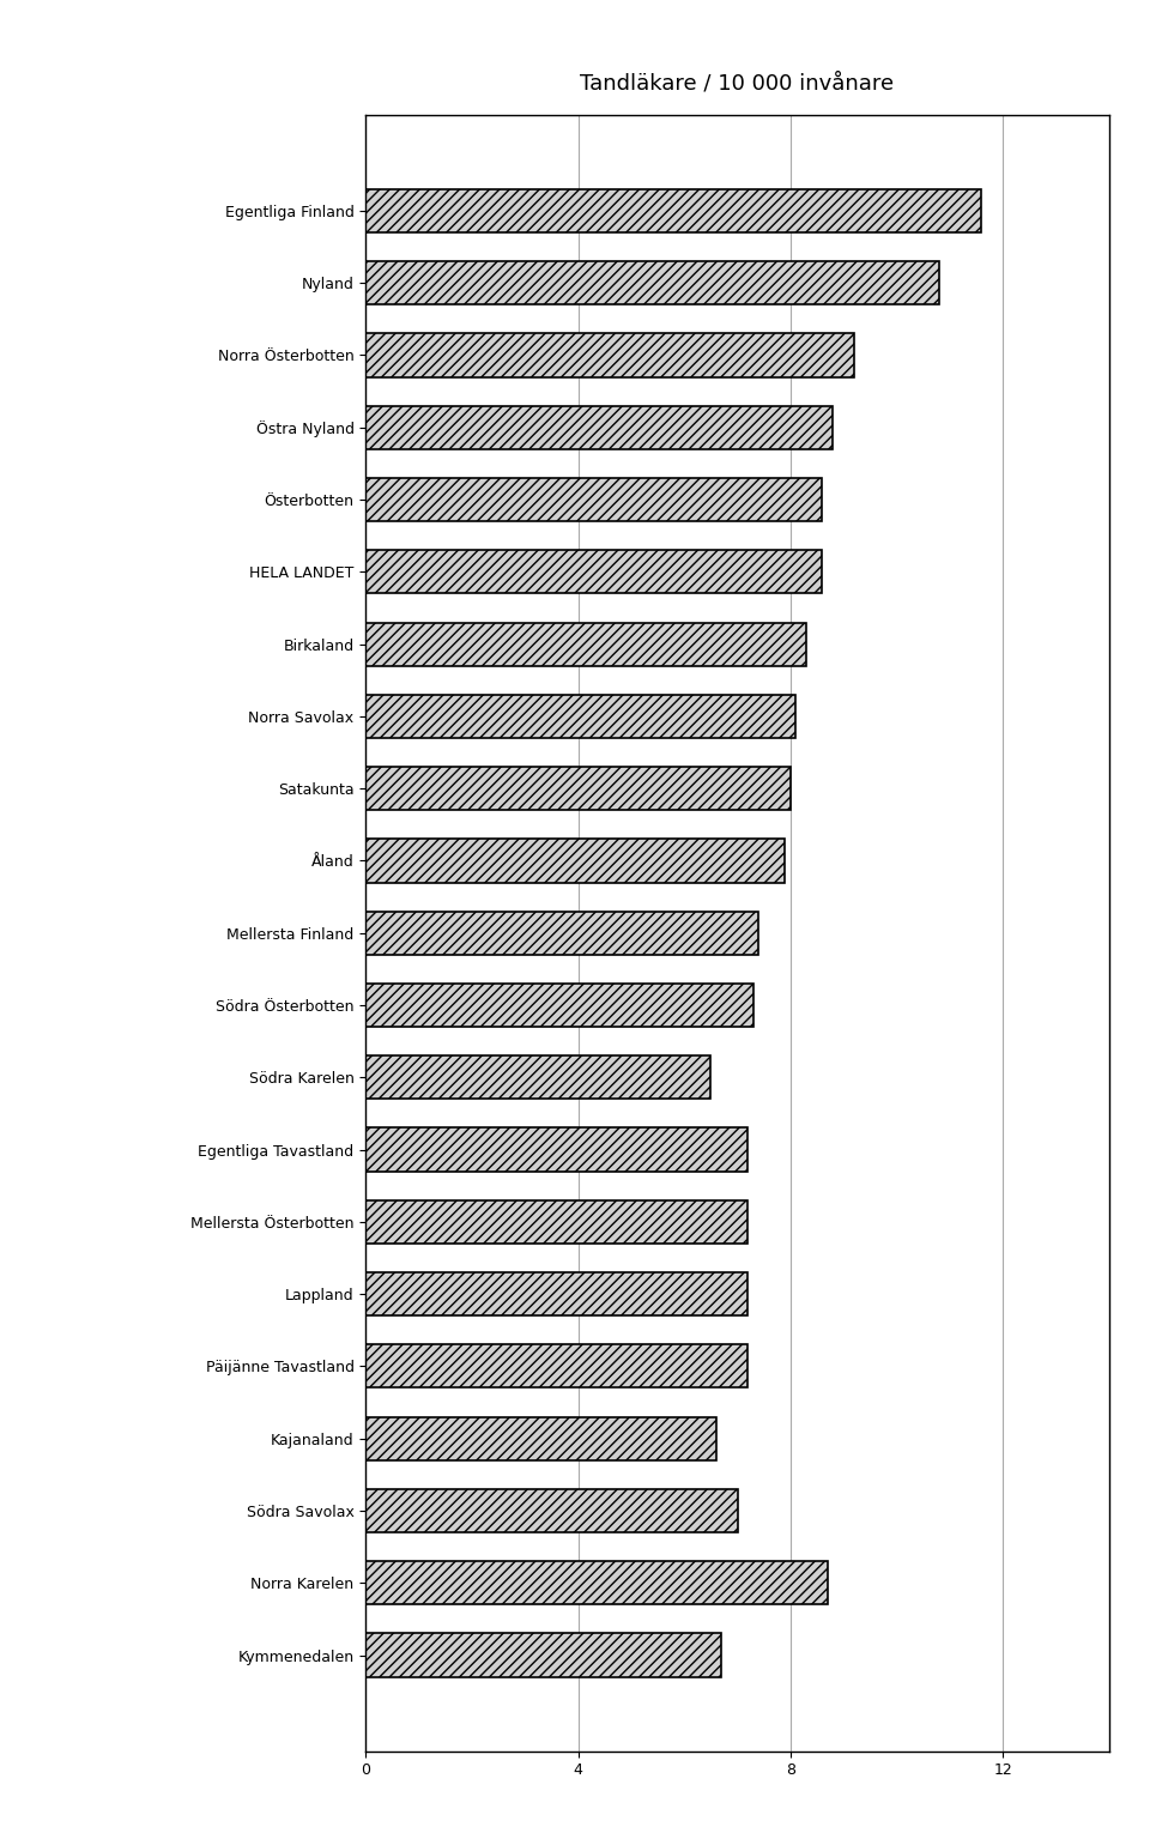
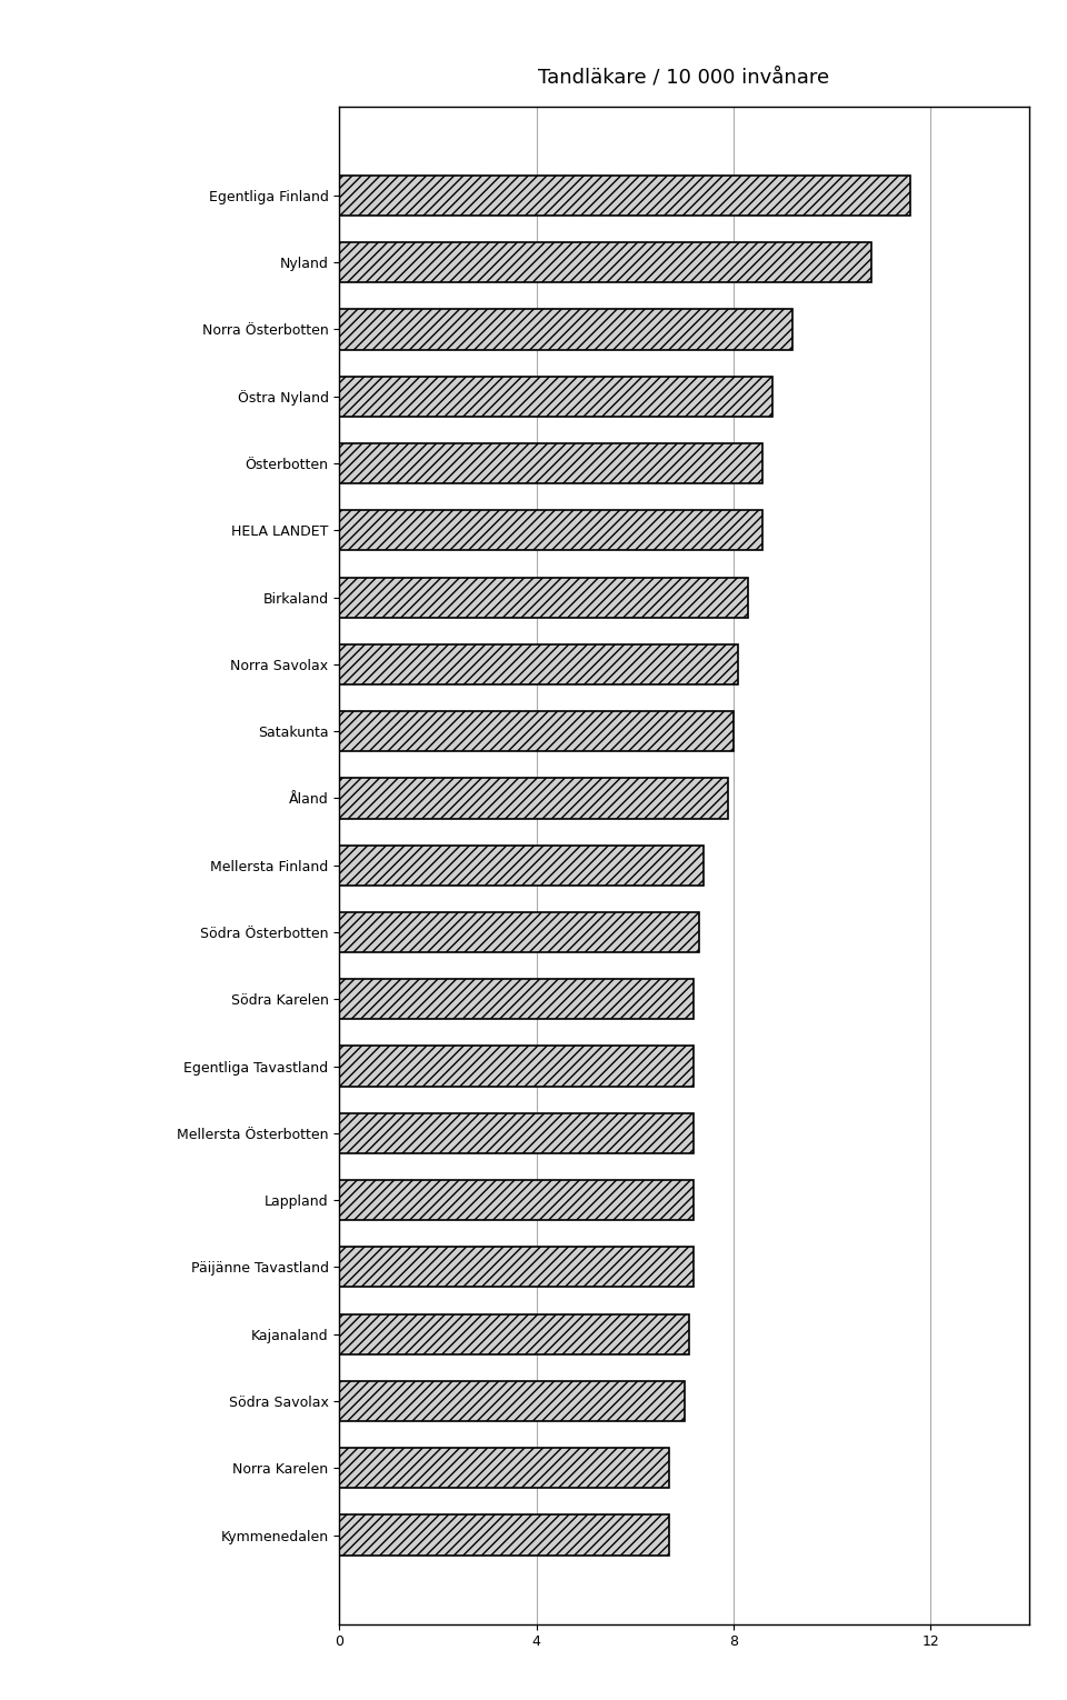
Södra Karelen: 6.5 -> 7.2
Kajanaland: 6.6 -> 7.1
Norra Karelen: 8.7 -> 6.7
